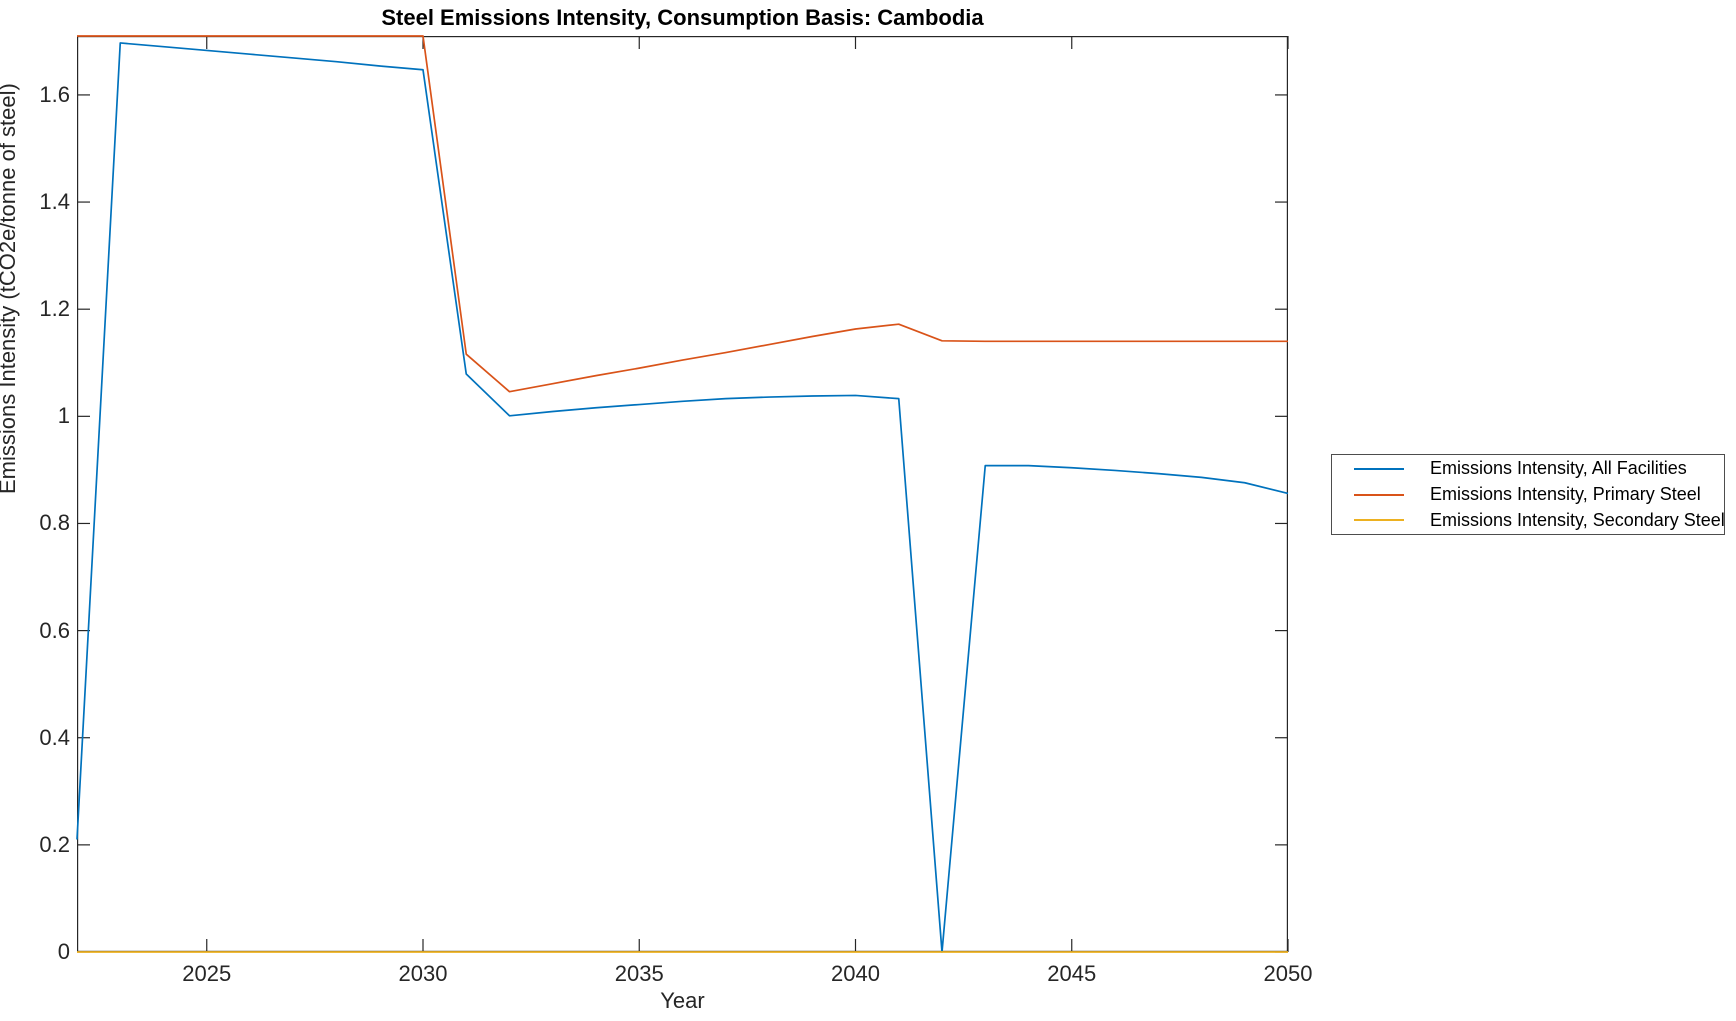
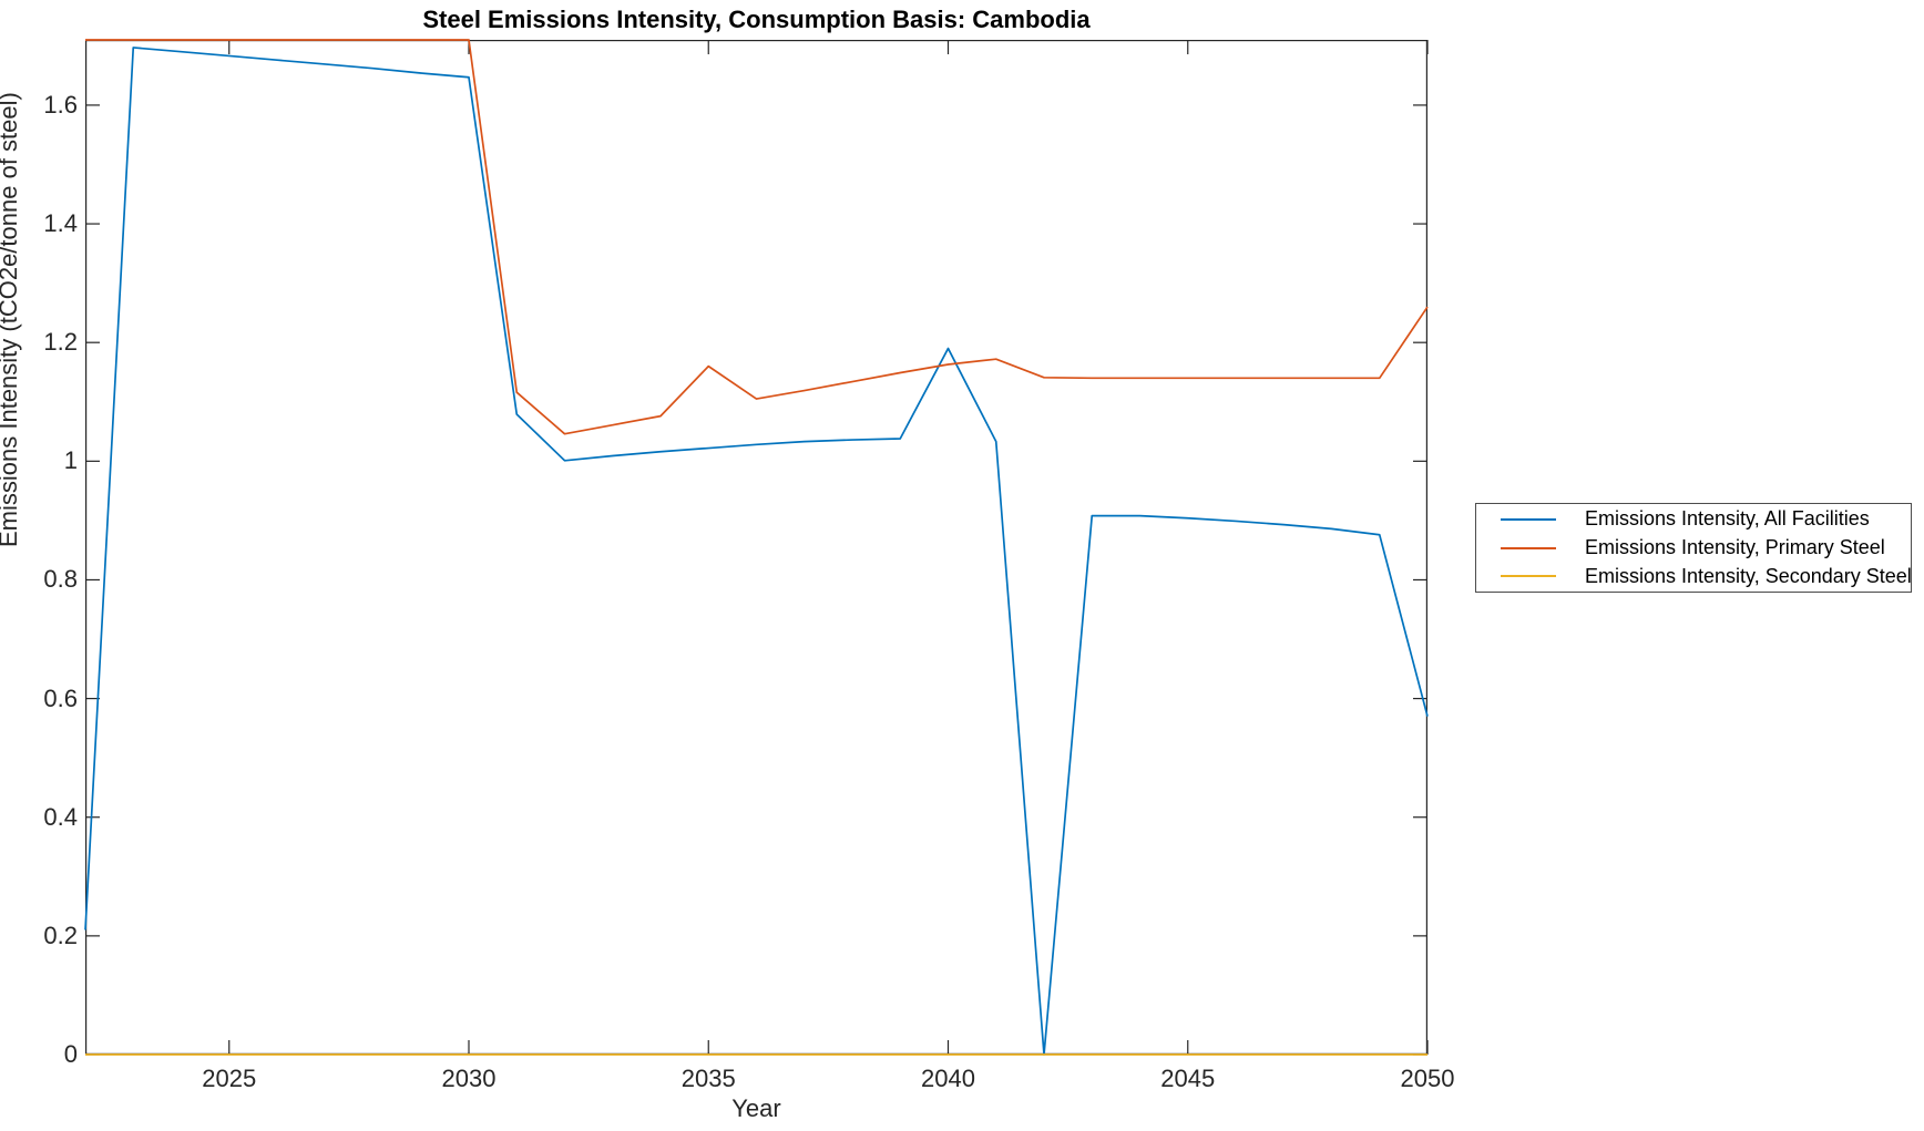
Emissions Intensity, Primary Steel/2035: 1.09 -> 1.16
Emissions Intensity, All Facilities/2040: 1.04 -> 1.19
Emissions Intensity, All Facilities/2050: 0.86 -> 0.57
Emissions Intensity, Primary Steel/2050: 1.14 -> 1.26
